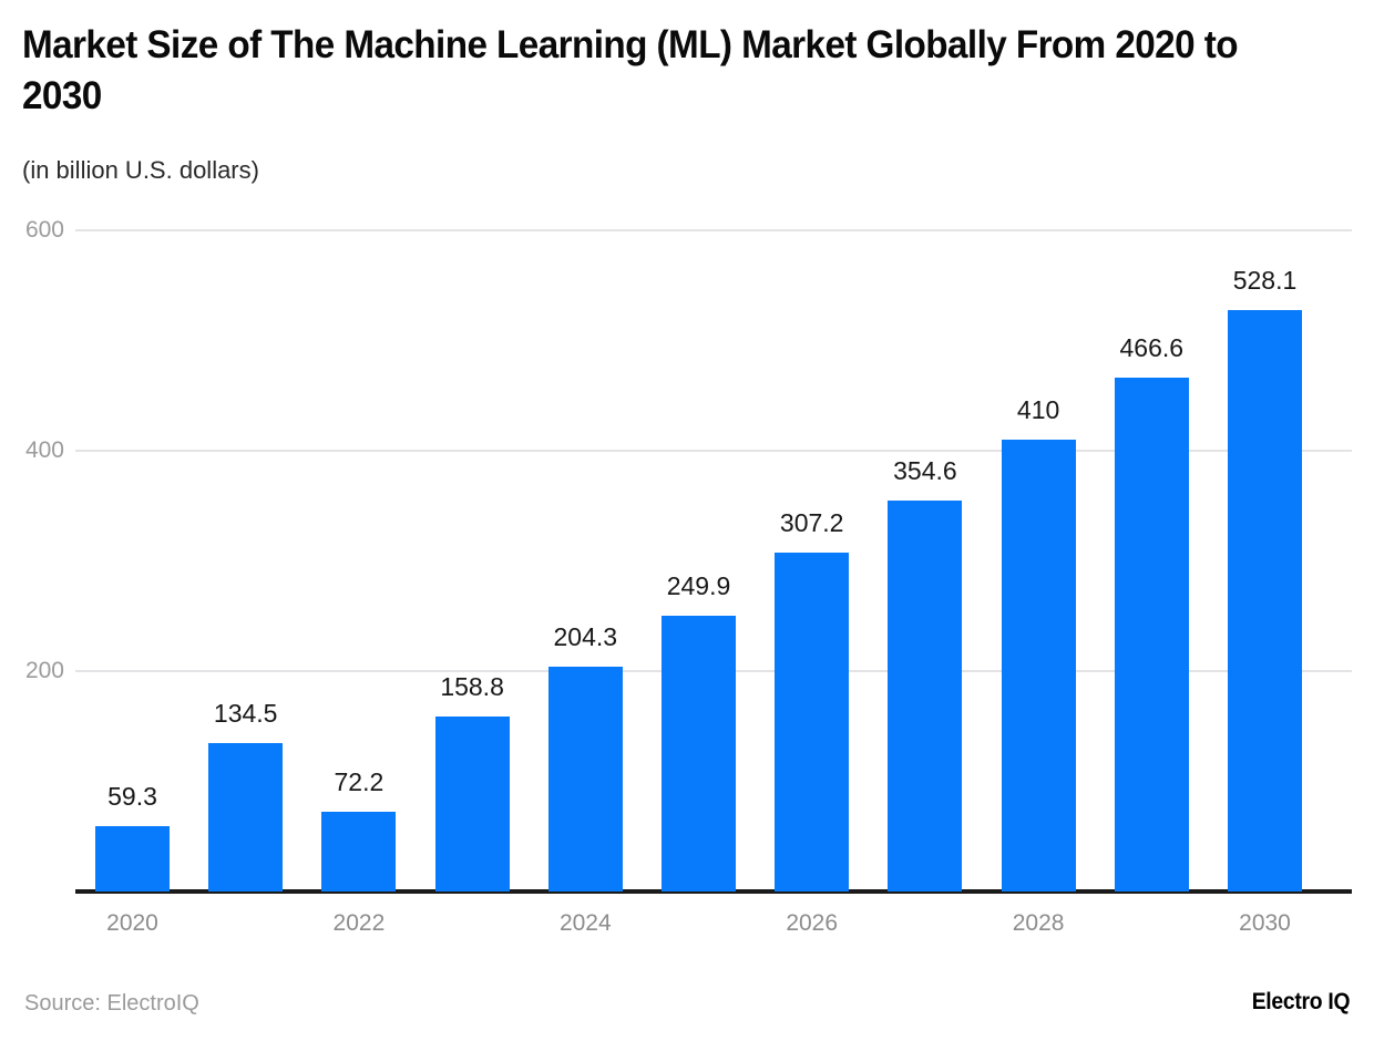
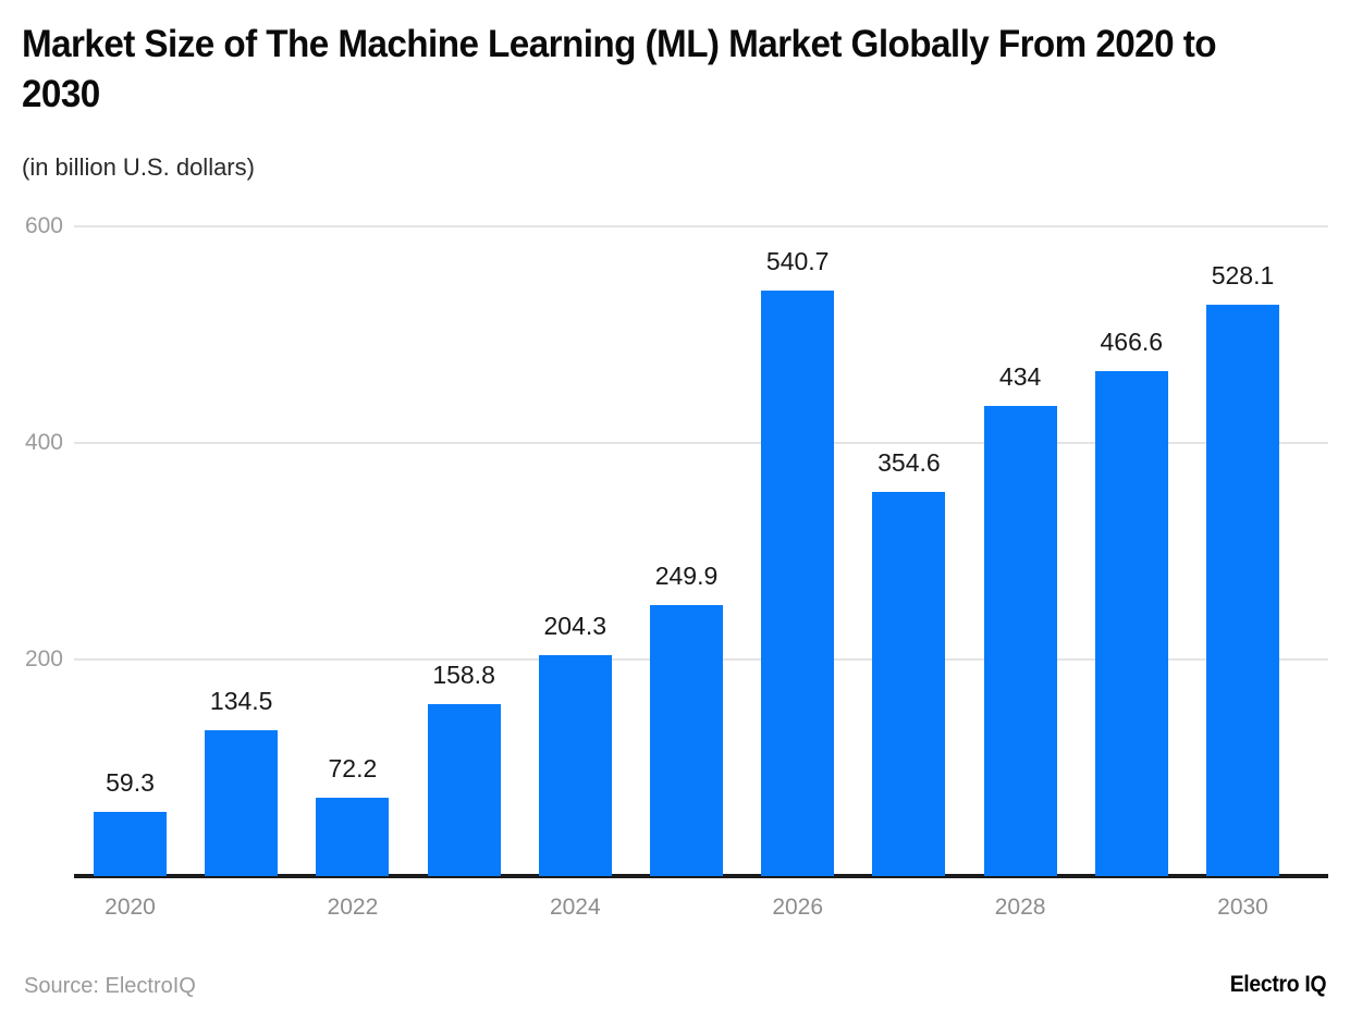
2026: 307.2 -> 540.7
2028: 410 -> 434
